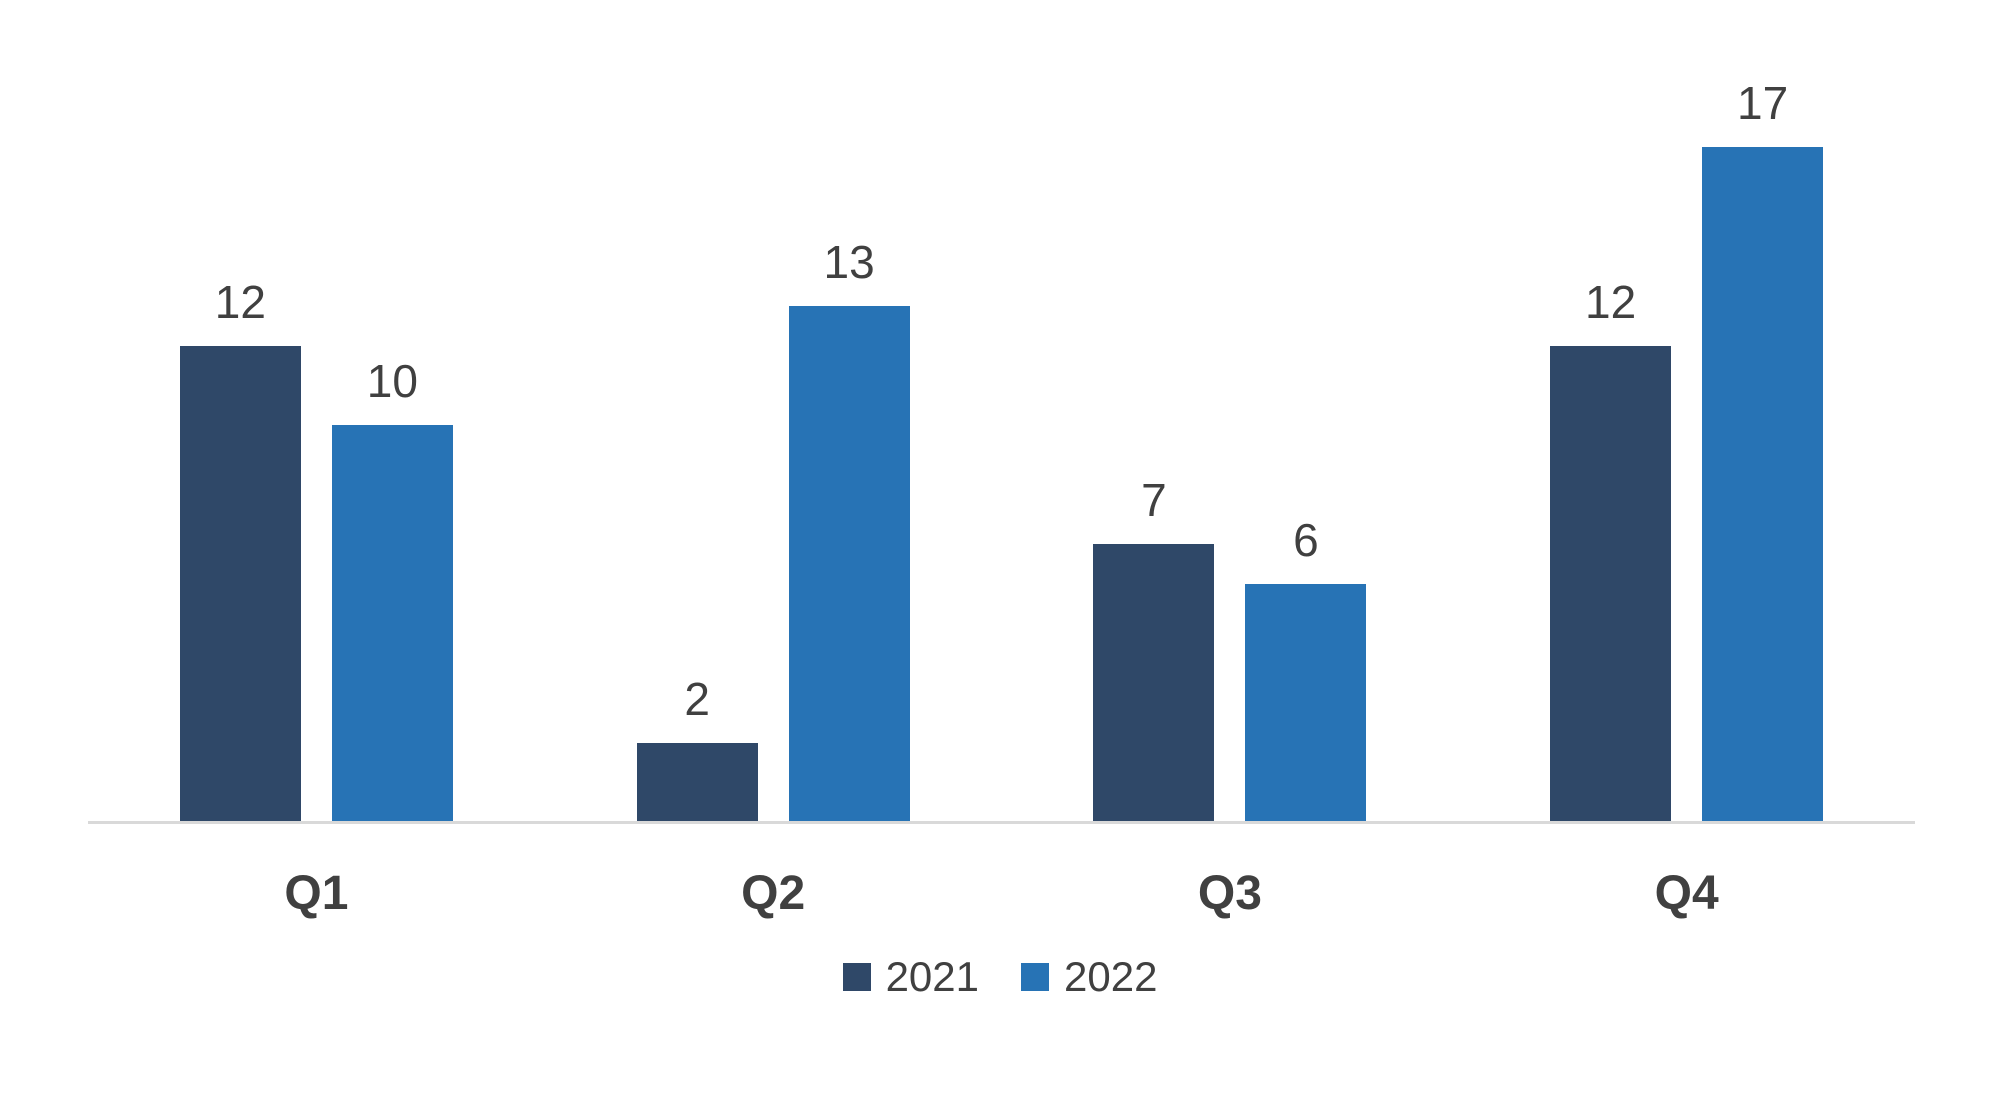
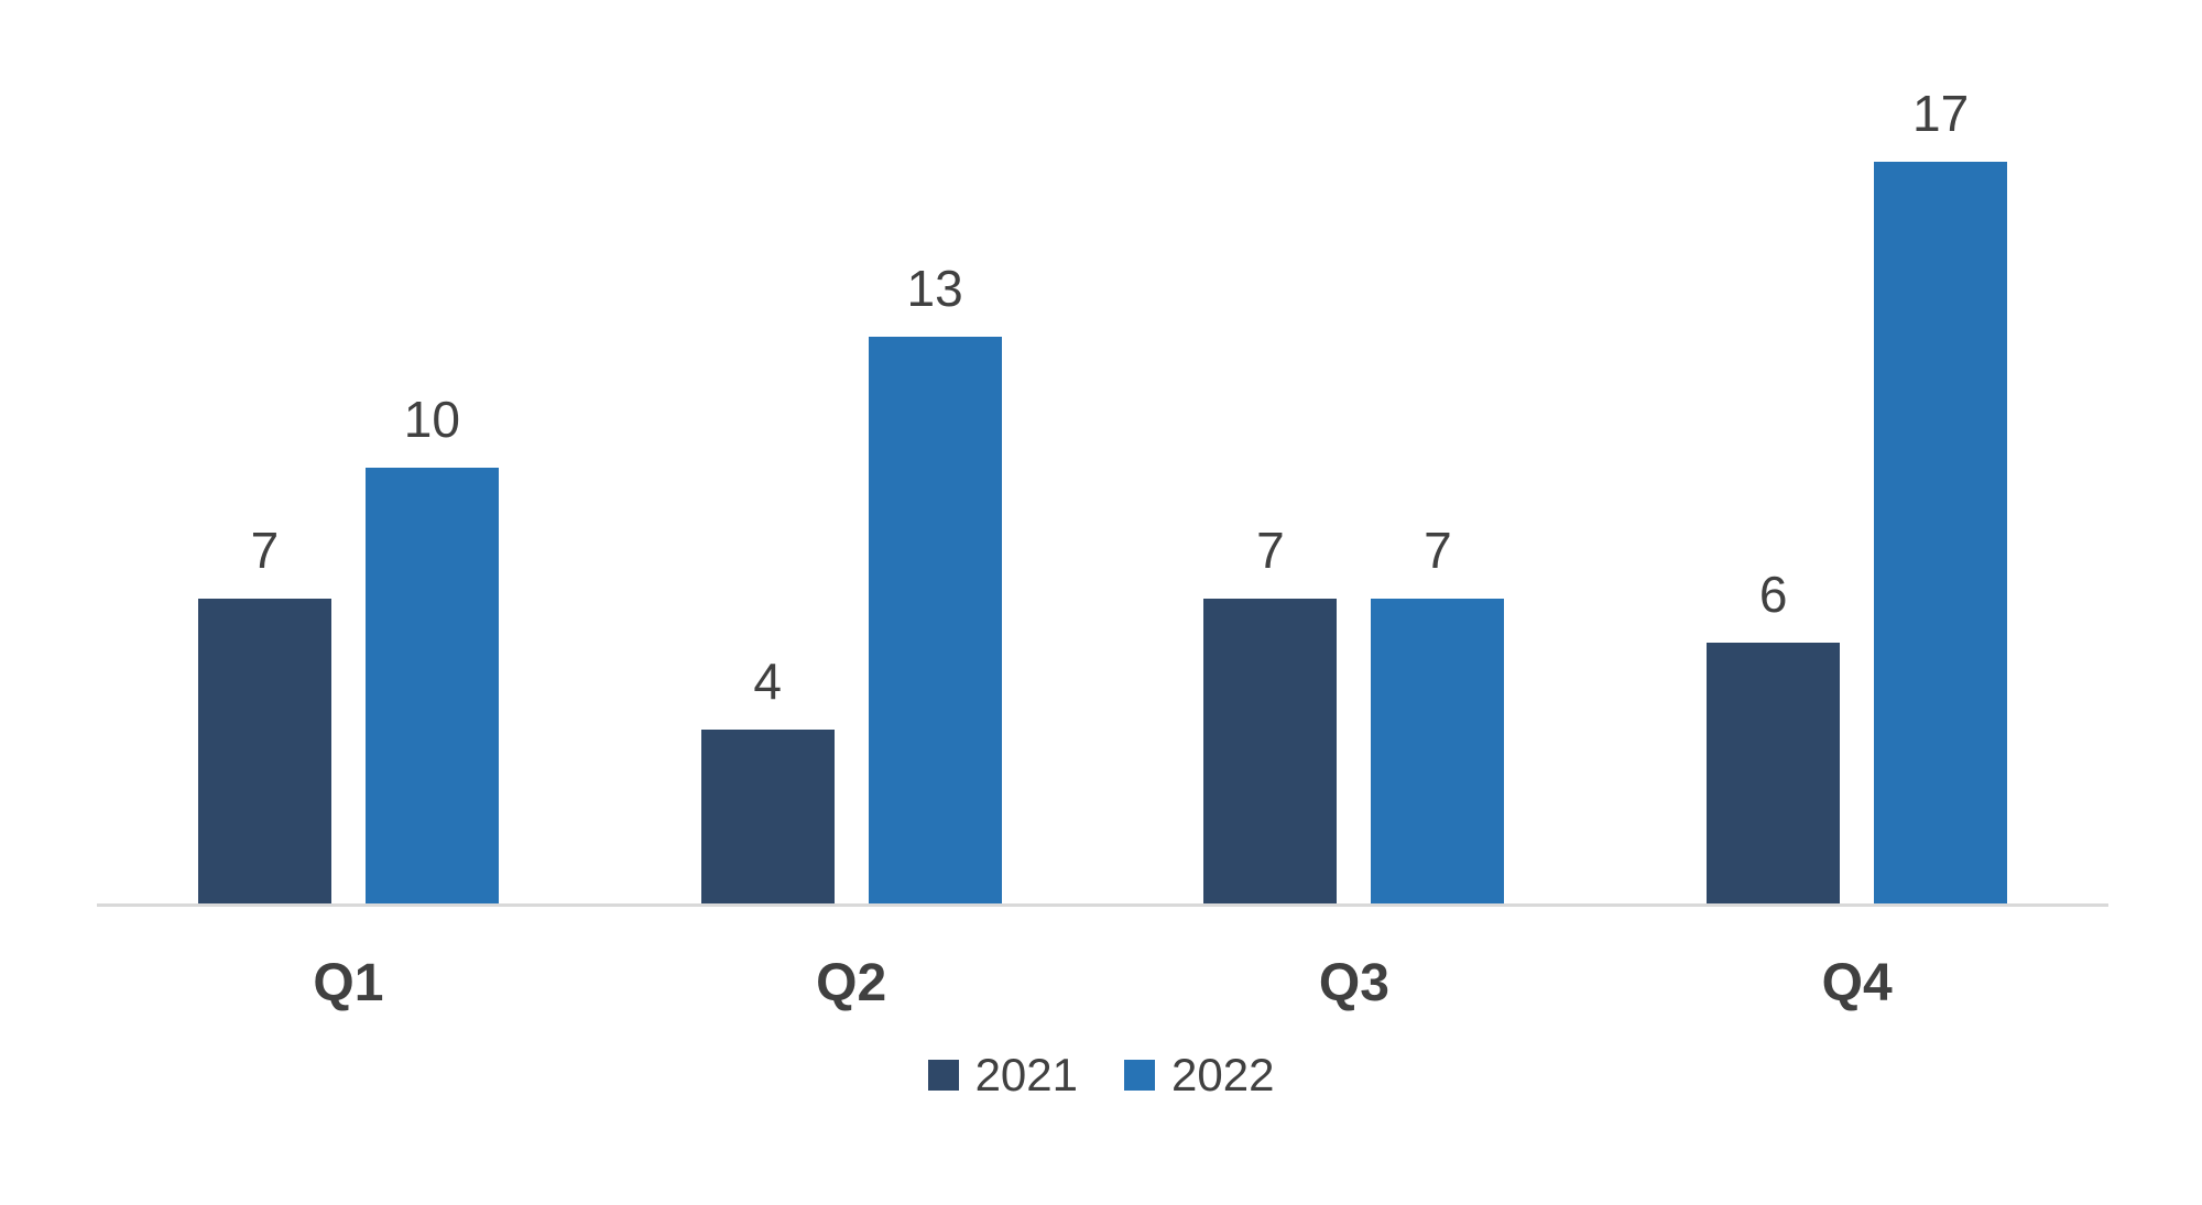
2021/Q1: 12 -> 7
2021/Q2: 2 -> 4
2022/Q3: 6 -> 7
2021/Q4: 12 -> 6
